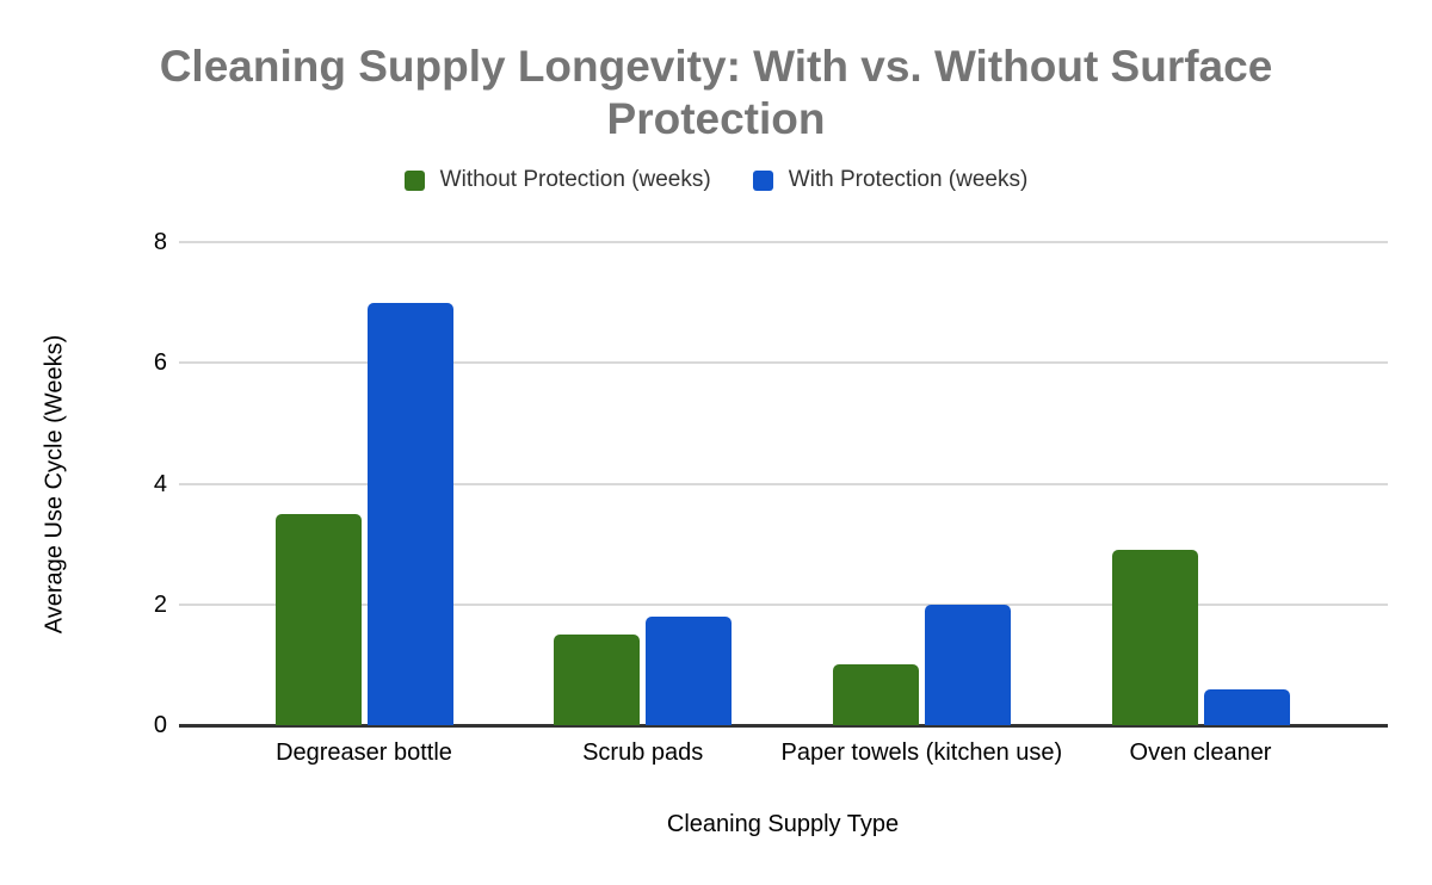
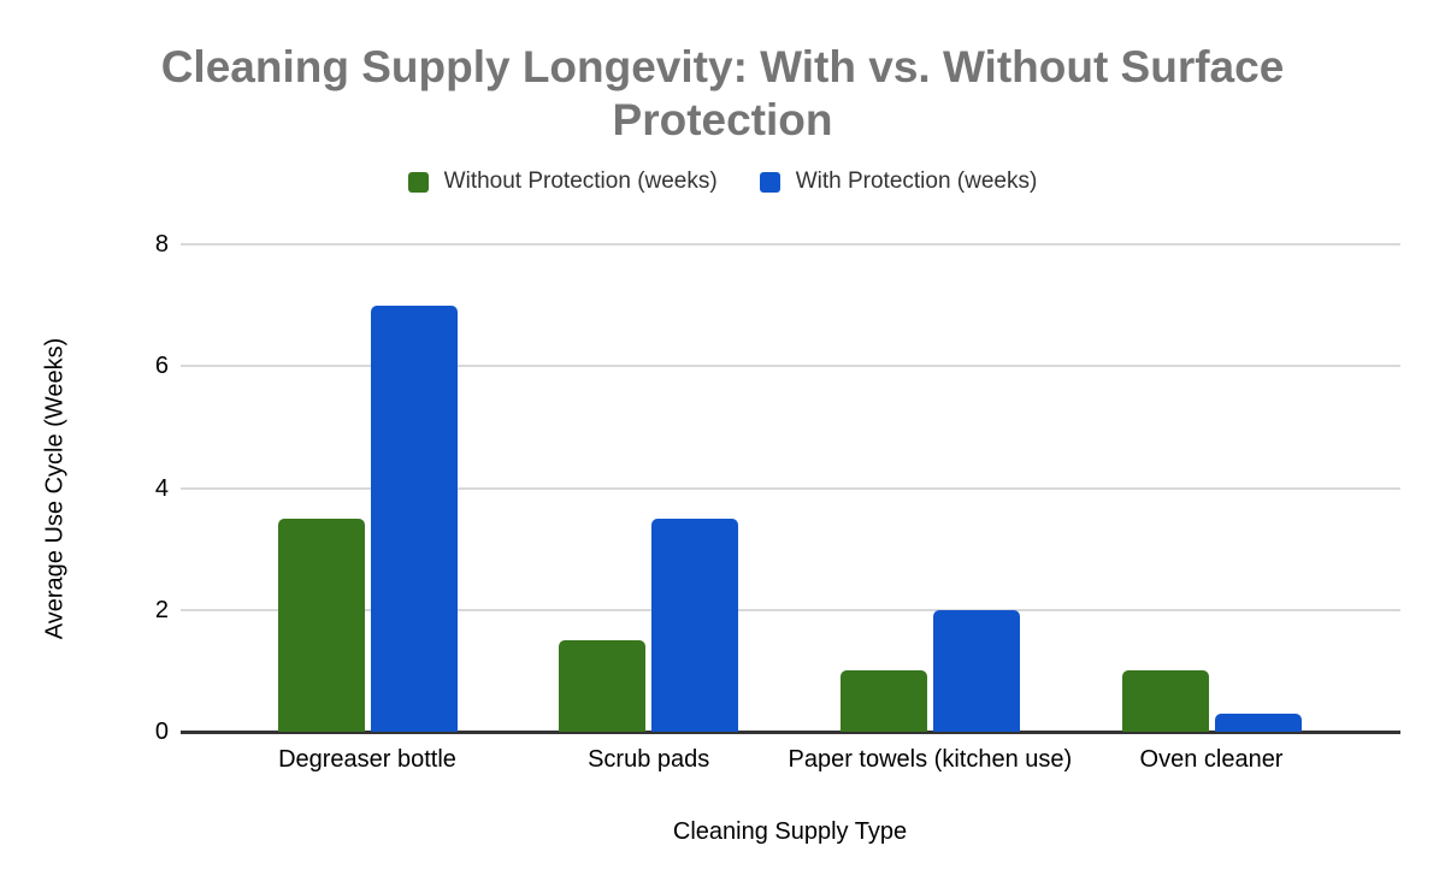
With Protection (weeks)/Scrub pads: 1.8 -> 3.5
Without Protection (weeks)/Oven cleaner: 2.9 -> 1.0
With Protection (weeks)/Oven cleaner: 0.6 -> 0.3
